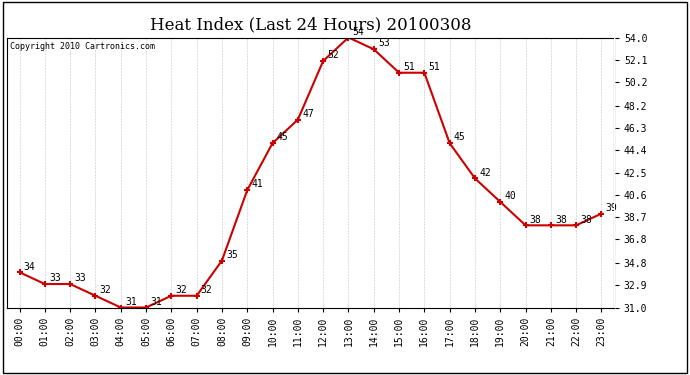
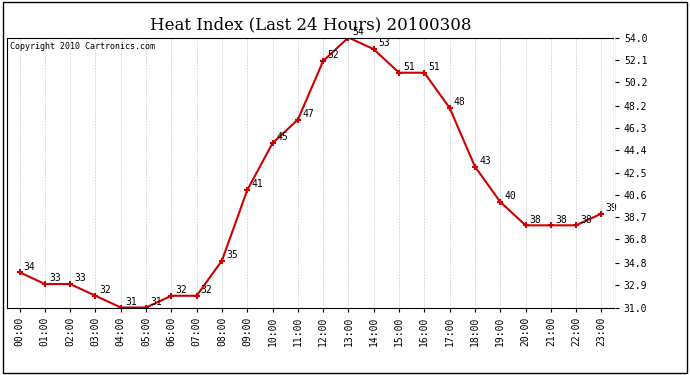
17:00: 45 -> 48
18:00: 42 -> 43
